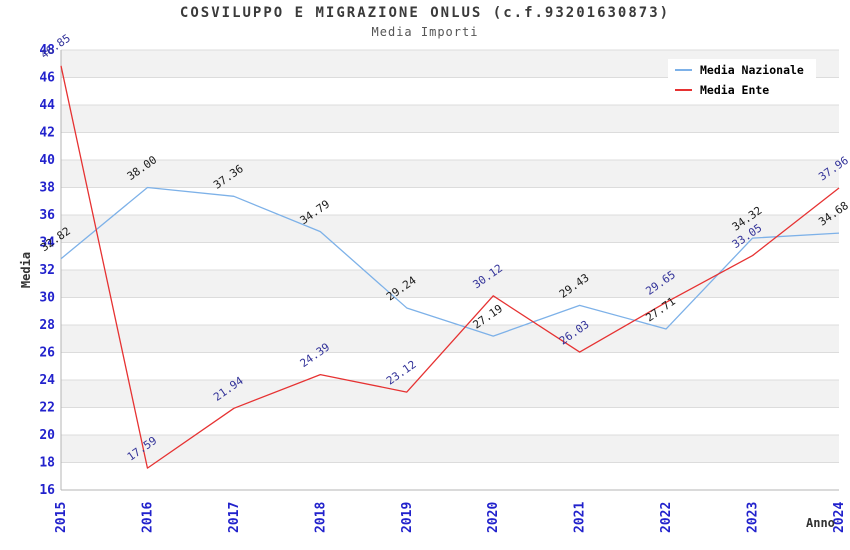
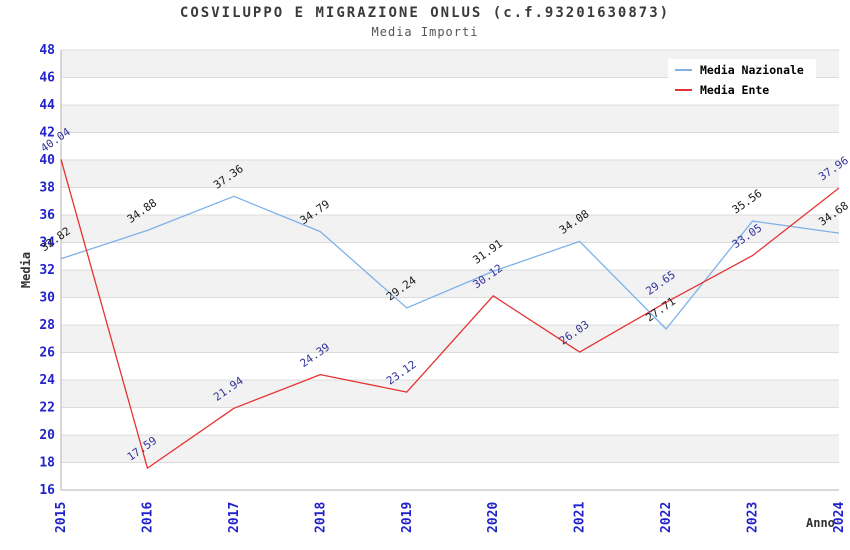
Media Ente/2015: 46.85 -> 40.04
Media Nazionale/2016: 38.00 -> 34.88
Media Nazionale/2020: 27.19 -> 31.91
Media Nazionale/2021: 29.43 -> 34.08
Media Nazionale/2023: 34.32 -> 35.56
